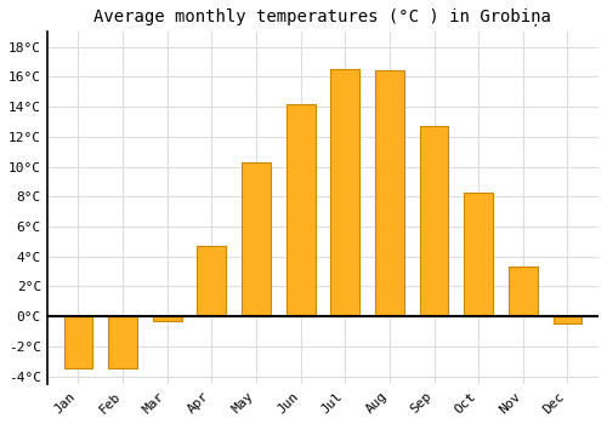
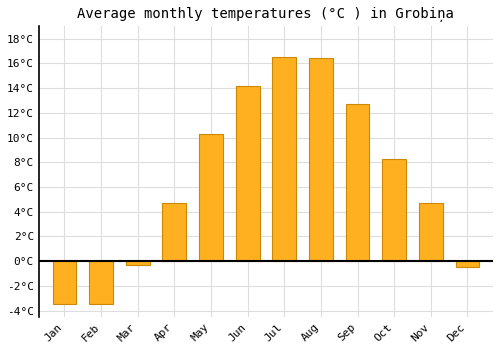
Nov: 3.3°C -> 4.7°C
